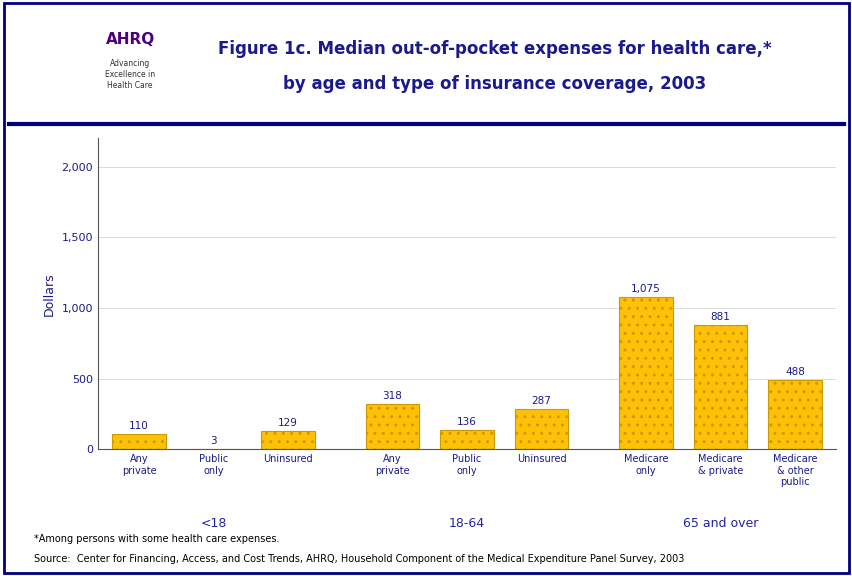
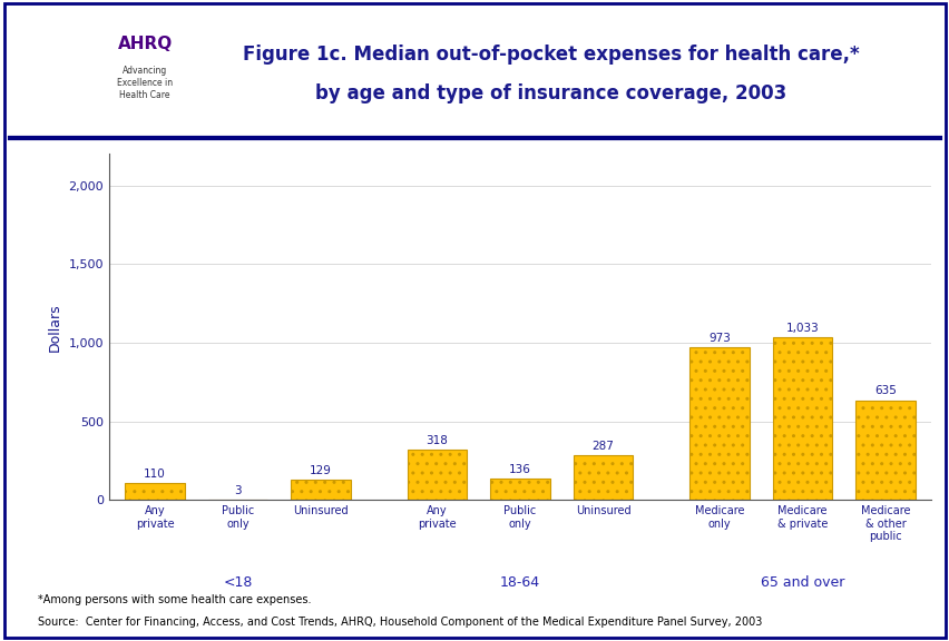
Medicare only: 1,075 -> 973
Medicare & private: 881 -> 1,033
Medicare & other public: 488 -> 635
